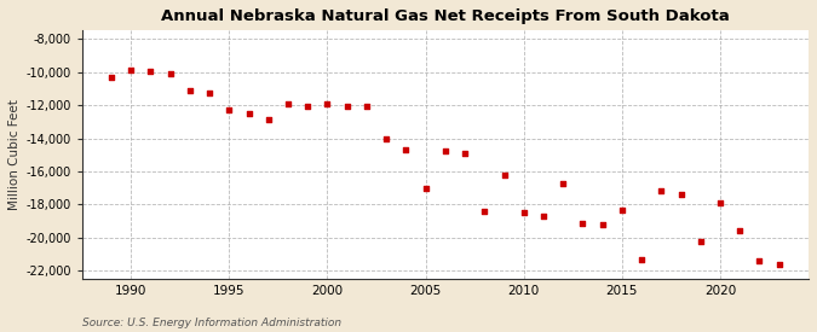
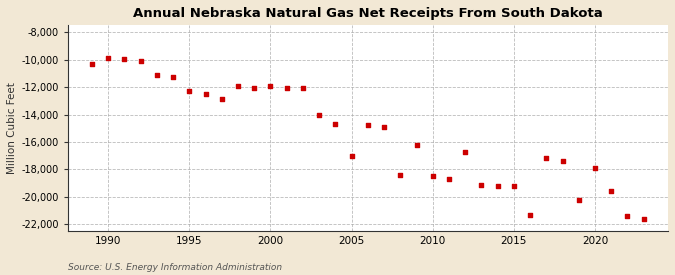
2015: -18,300 -> -19,200
